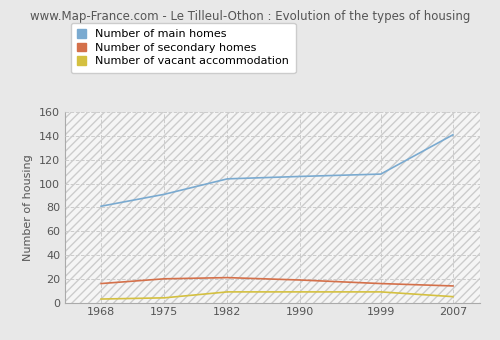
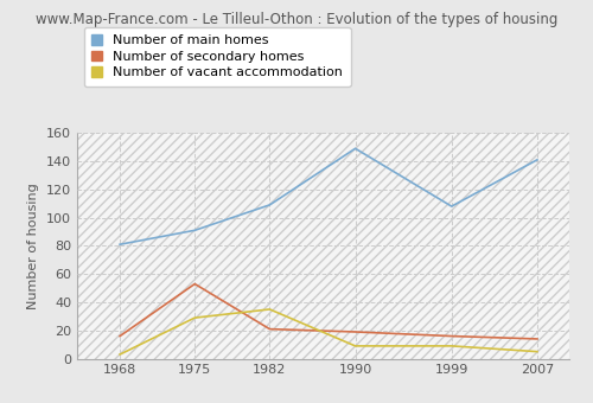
Number of secondary homes/1975: 20 -> 53
Number of vacant accommodation/1975: 4 -> 29
Number of main homes/1982: 104 -> 109
Number of vacant accommodation/1982: 9 -> 35
Number of main homes/1990: 106 -> 149
